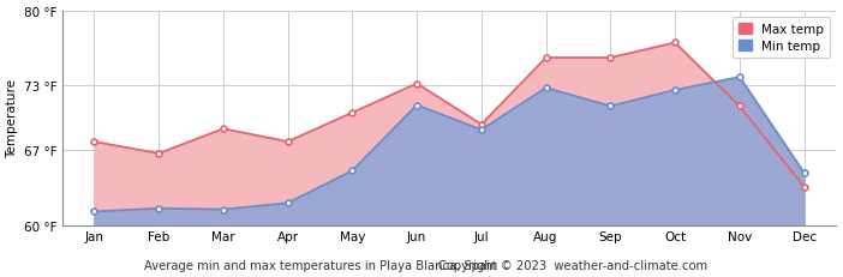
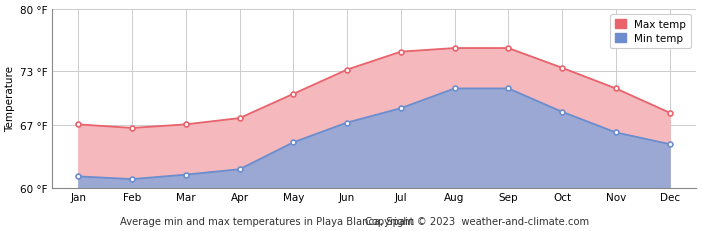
Max temp/Jan: 67.8 °F -> 67.1 °F
Min temp/Feb: 61.6 °F -> 61.0 °F
Max temp/Mar: 69.0 °F -> 67.1 °F
Min temp/Jun: 71.2 °F -> 67.3 °F
Max temp/Jul: 69.4 °F -> 75.2 °F
Min temp/Aug: 72.8 °F -> 71.1 °F
Max temp/Oct: 77.0 °F -> 73.4 °F
Min temp/Oct: 72.6 °F -> 68.5 °F
Min temp/Nov: 73.8 °F -> 66.2 °F
Max temp/Dec: 63.6 °F -> 68.4 °F
